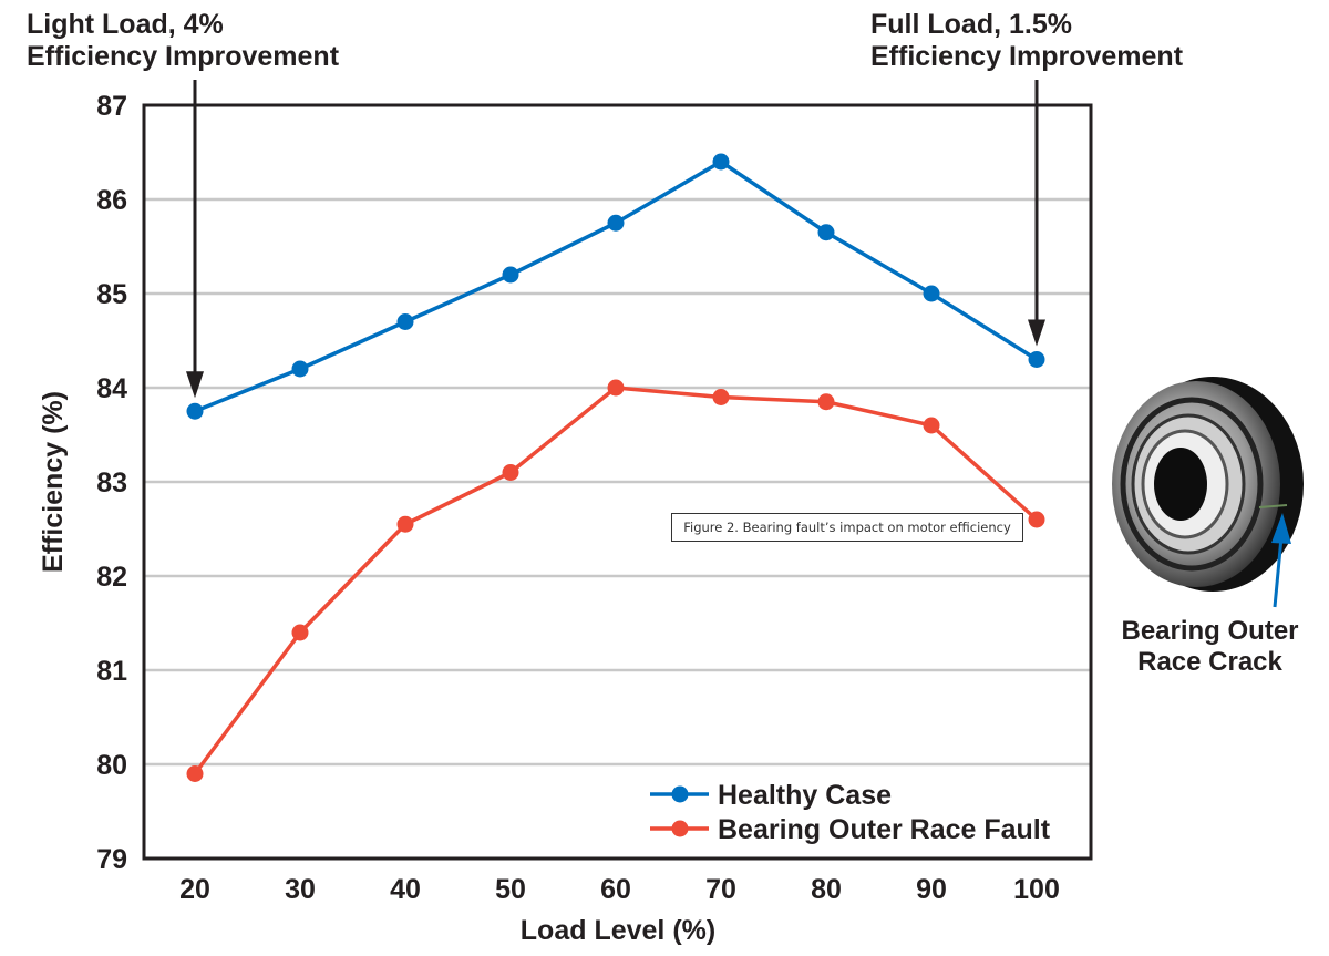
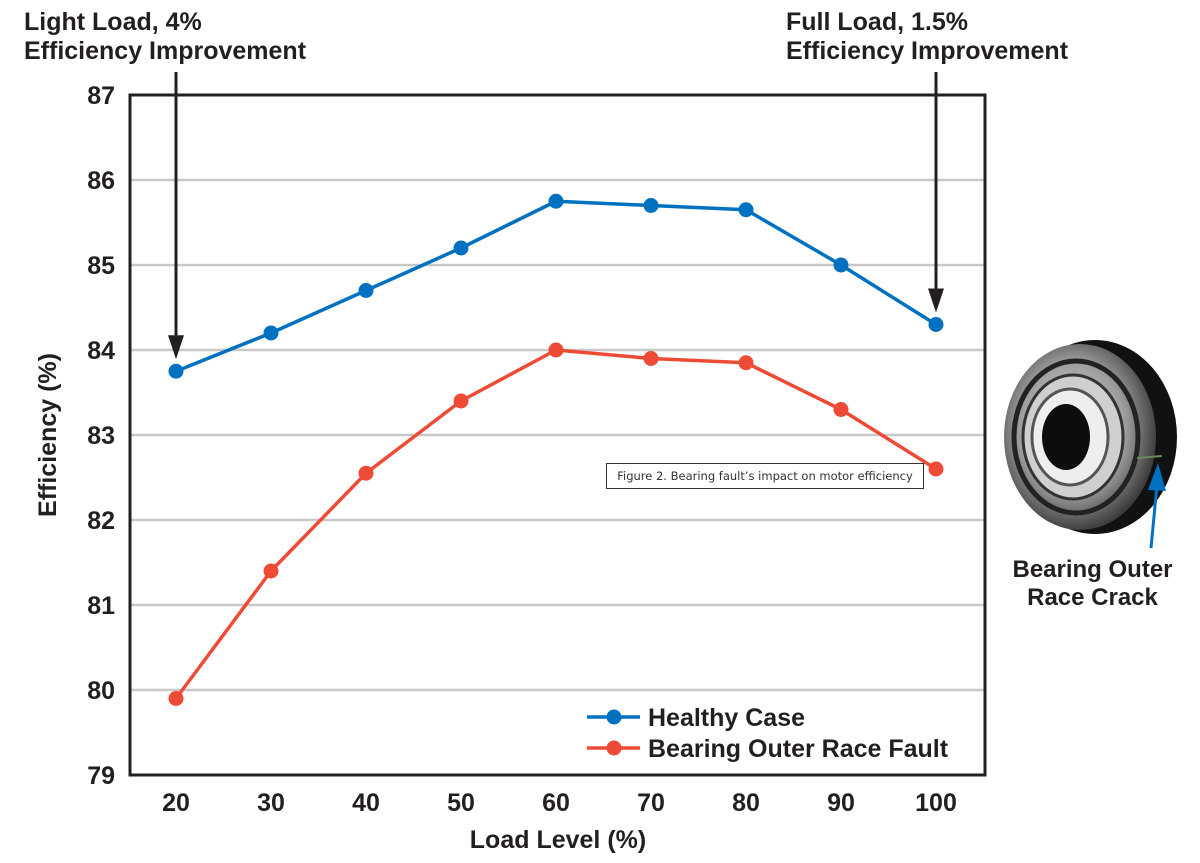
Bearing Outer Race Fault/50: 83.1 -> 83.4
Healthy Case/70: 86.4 -> 85.7
Bearing Outer Race Fault/90: 83.6 -> 83.3
